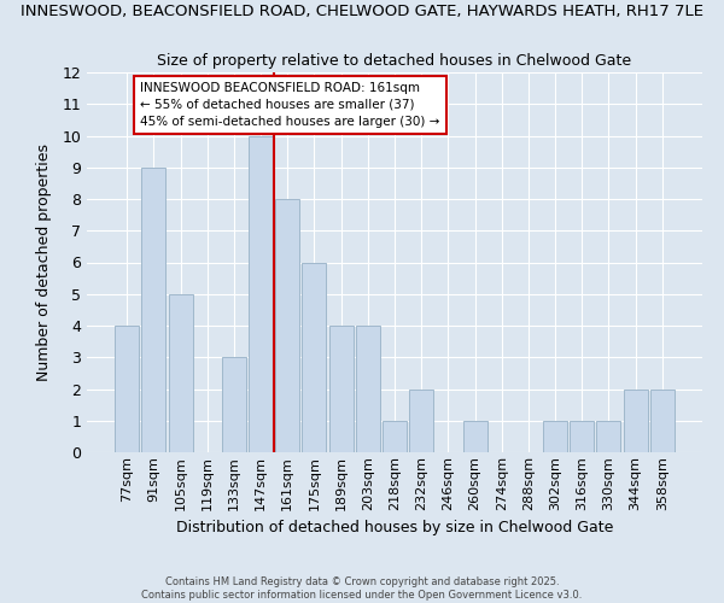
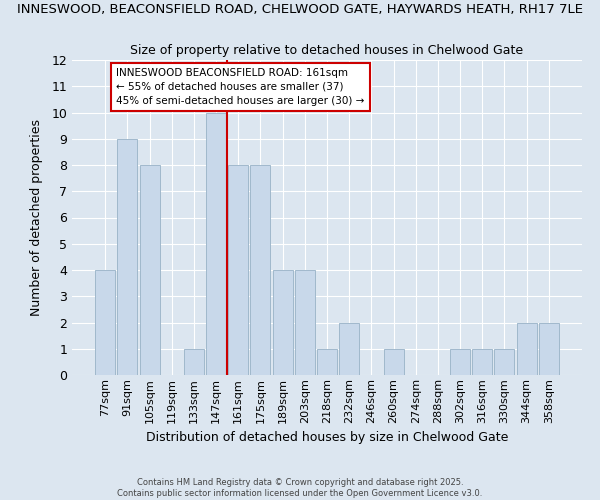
105sqm: 5 -> 8
133sqm: 3 -> 1
175sqm: 6 -> 8
